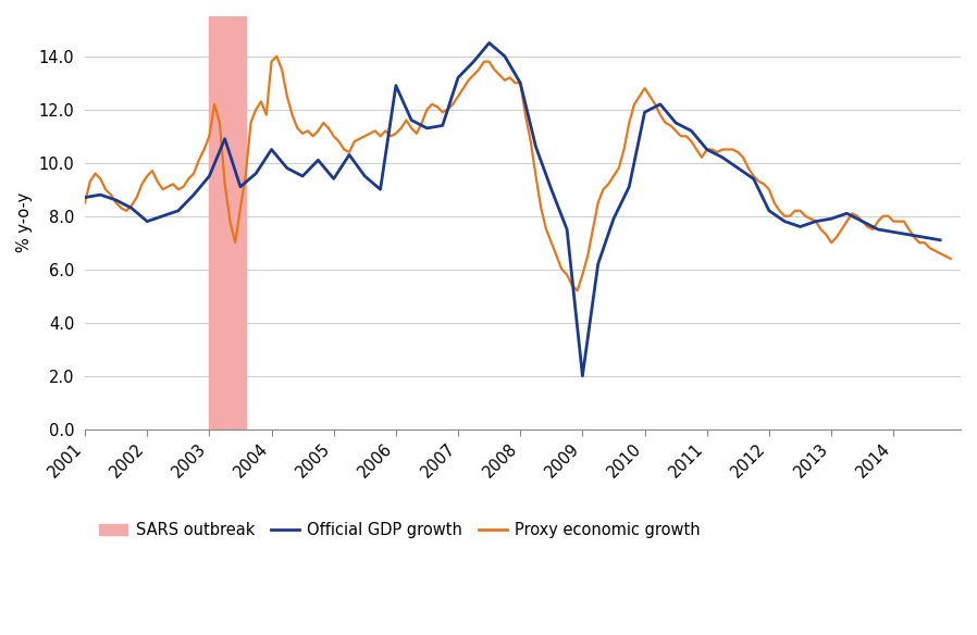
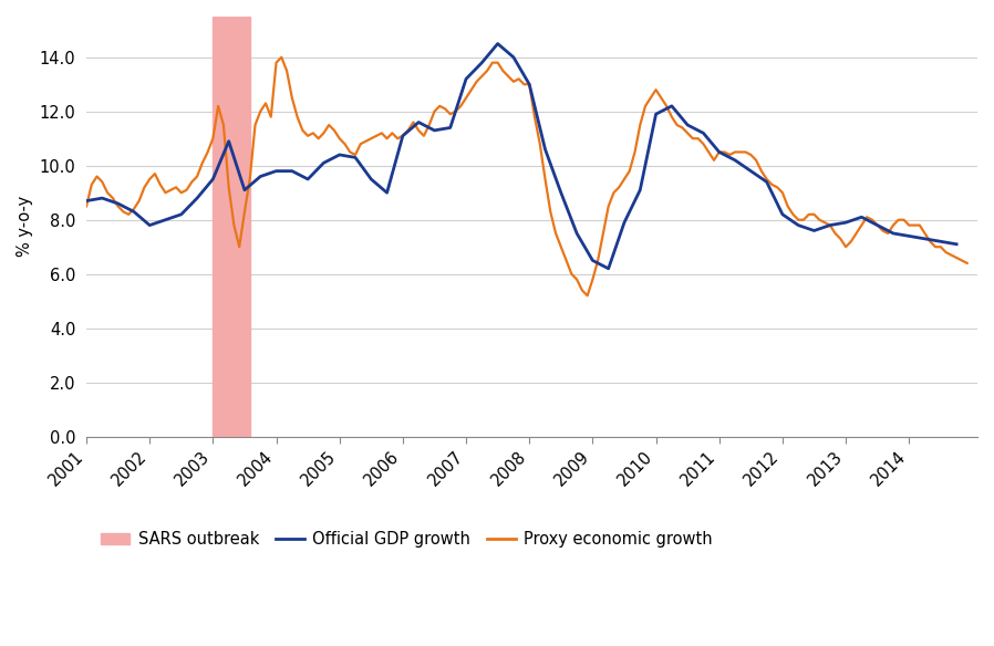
Official GDP growth/2004: 10.5 -> 9.8
Official GDP growth/2005: 9.4 -> 10.4
Official GDP growth/2006: 12.9 -> 11.1
Official GDP growth/2009: 2.0 -> 6.5
